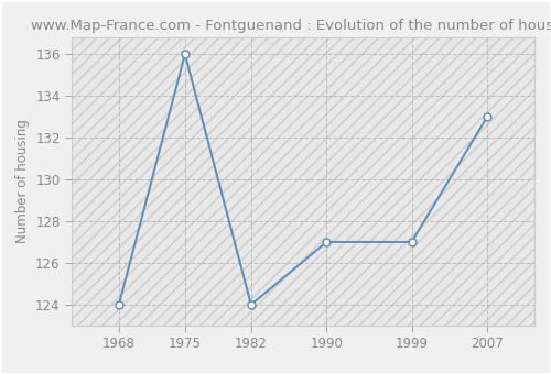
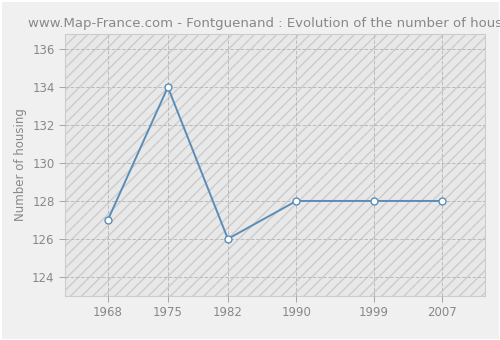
1968: 124 -> 127
1975: 136 -> 134
1982: 124 -> 126
1990: 127 -> 128
1999: 127 -> 128
2007: 133 -> 128
